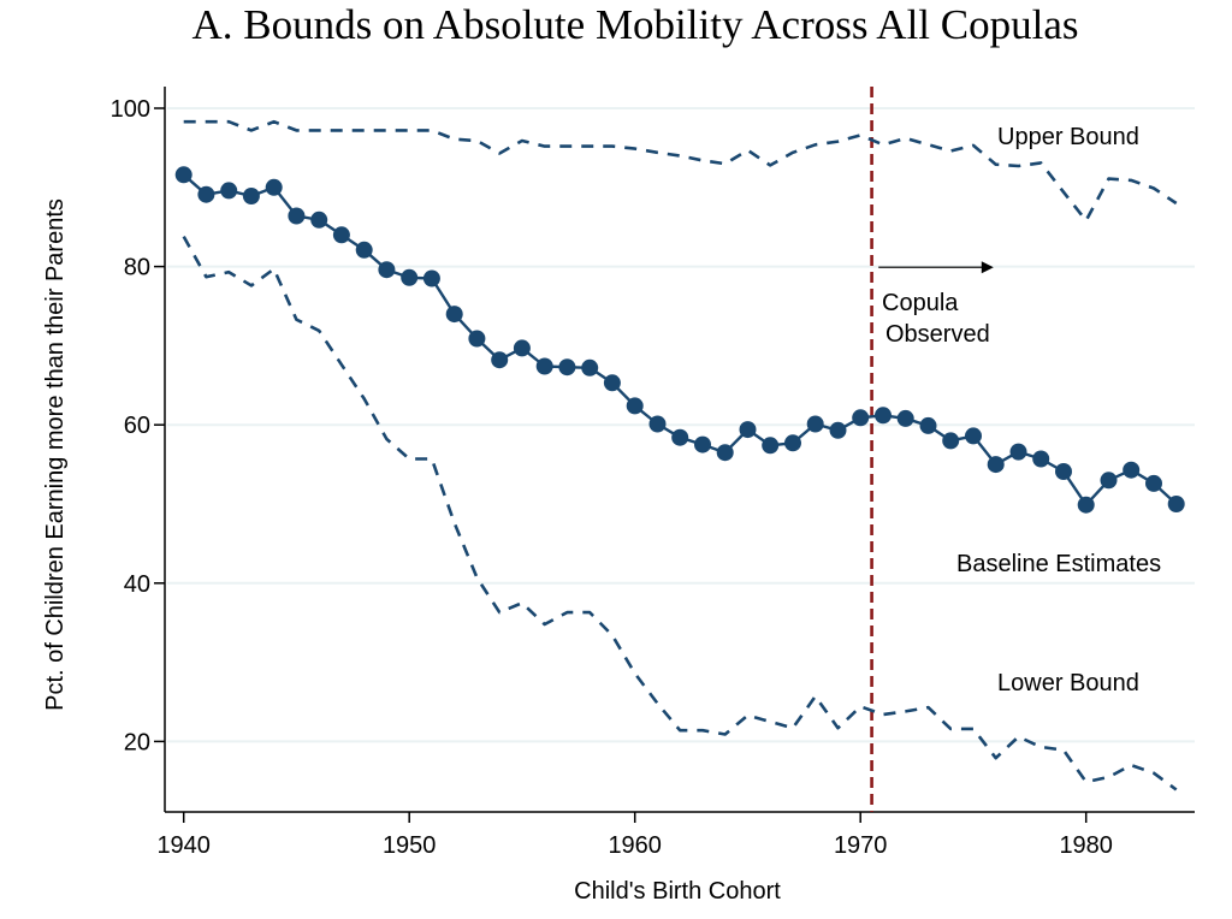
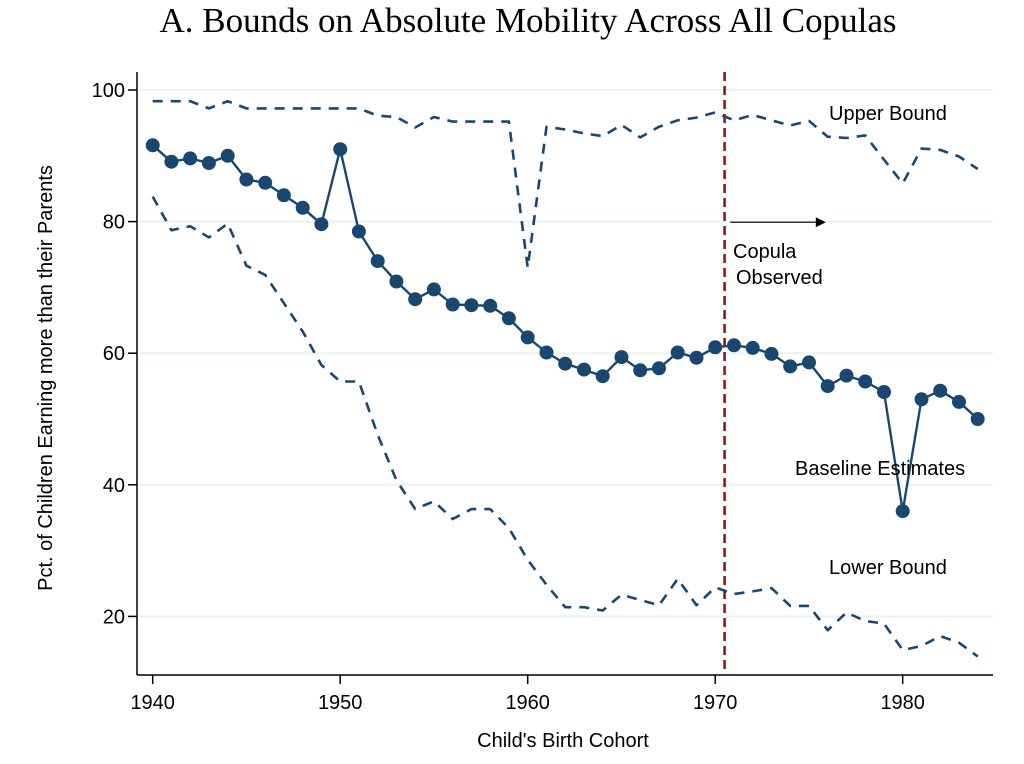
Baseline Estimates/1950: 79 -> 91
Upper Bound/1960: 95 -> 73
Baseline Estimates/1980: 50 -> 36
